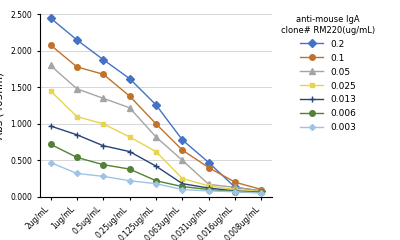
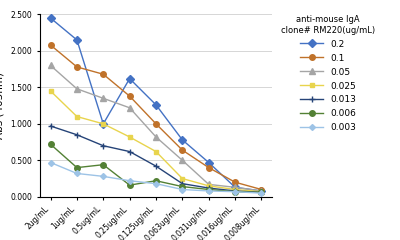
0.006/1ug/mL: 0.54 -> 0.40
0.2/0.5ug/mL: 1.88 -> 1.00
0.006/0.25ug/mL: 0.38 -> 0.16
